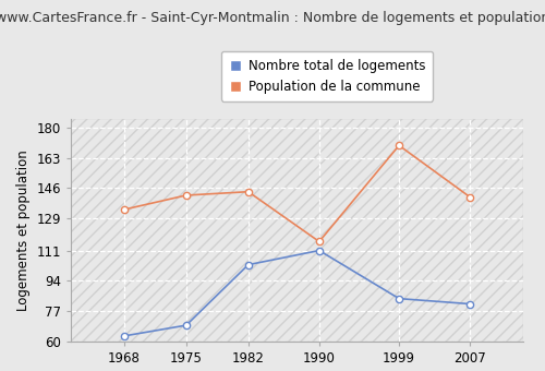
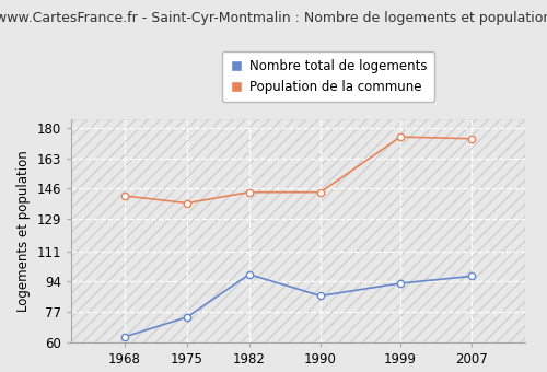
Population de la commune/1968: 134 -> 142
Nombre total de logements/1975: 69 -> 74
Population de la commune/1975: 142 -> 138
Nombre total de logements/1982: 103 -> 98
Nombre total de logements/1990: 111 -> 86
Population de la commune/1990: 116 -> 144
Nombre total de logements/1999: 84 -> 93
Population de la commune/1999: 170 -> 175
Nombre total de logements/2007: 81 -> 97
Population de la commune/2007: 141 -> 174
